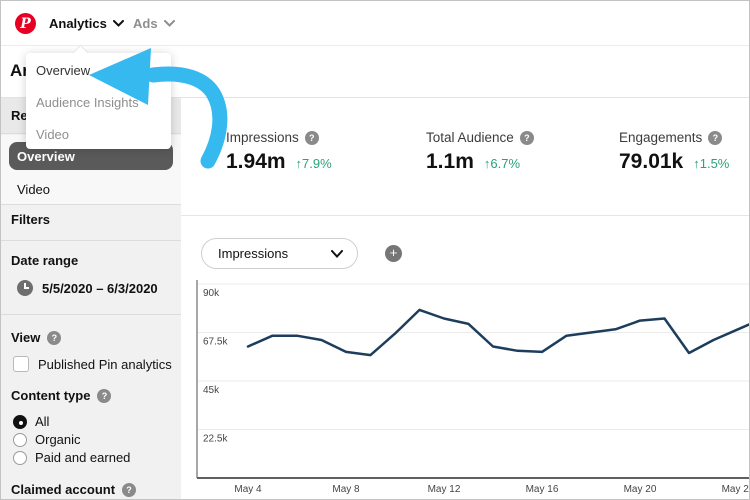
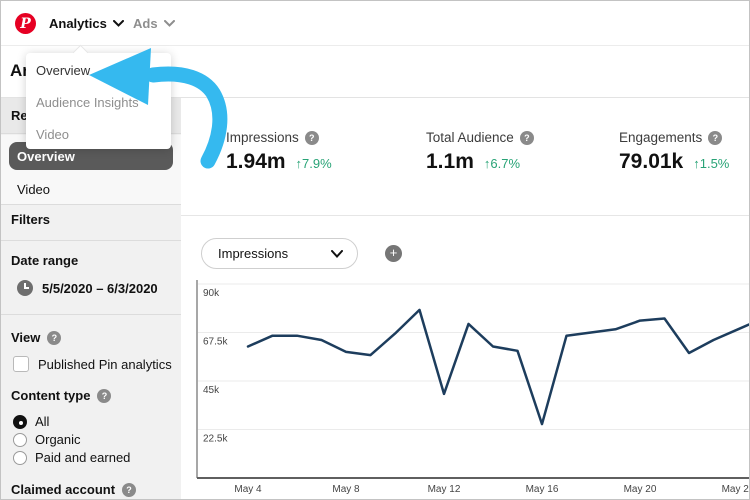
May 12: 74k -> 39k
May 16: 58k -> 25k
